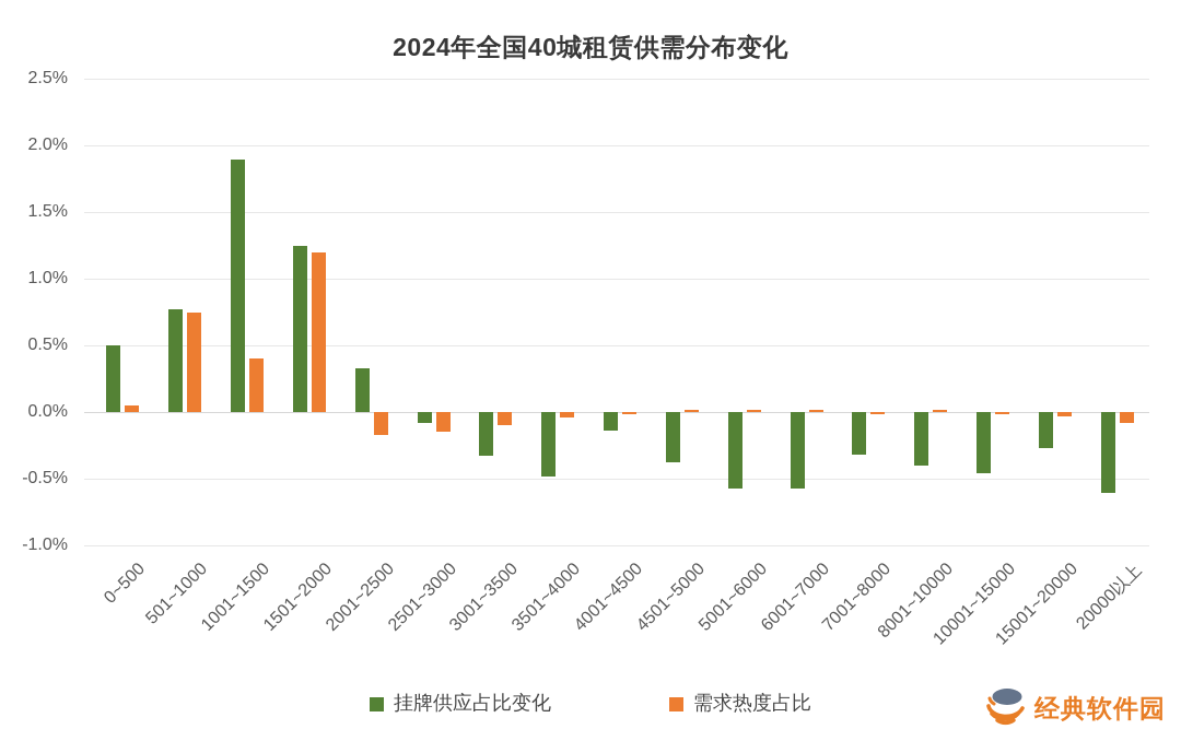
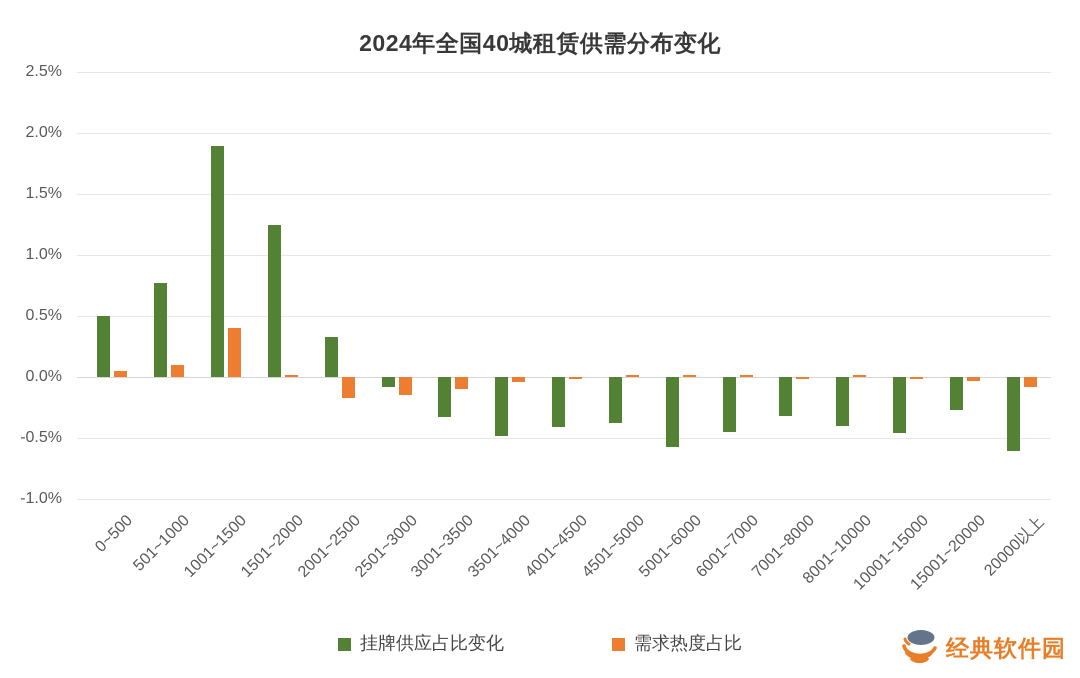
需求热度占比/501~1000: 0.75% -> 0.10%
需求热度占比/1501~2000: 1.20% -> 0.02%
挂牌供应占比变化/4001~4500: -0.14% -> -0.41%
挂牌供应占比变化/6001~7000: -0.57% -> -0.45%
